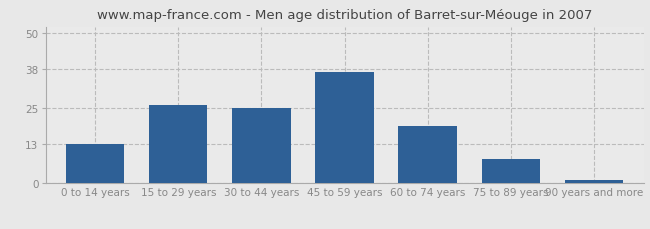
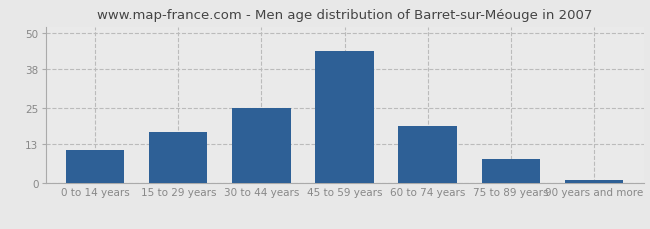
0 to 14 years: 13 -> 11
15 to 29 years: 26 -> 17
45 to 59 years: 37 -> 44
